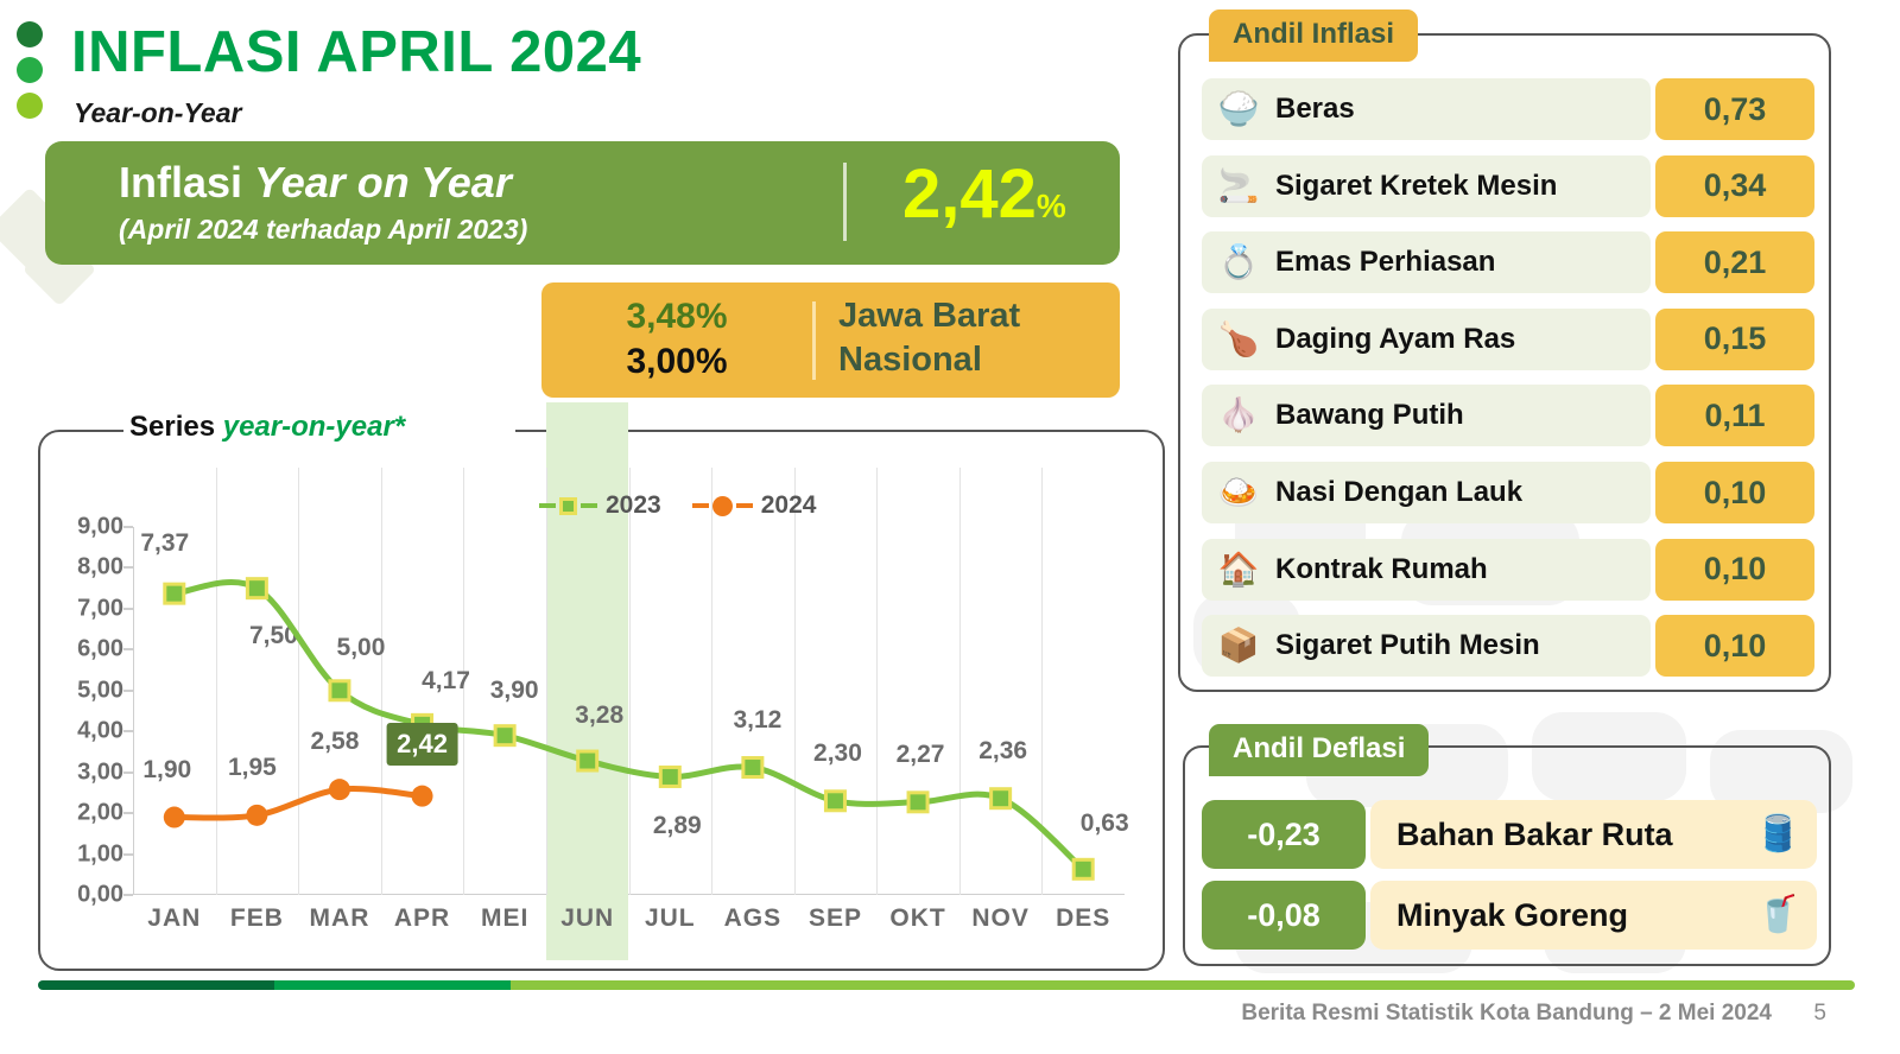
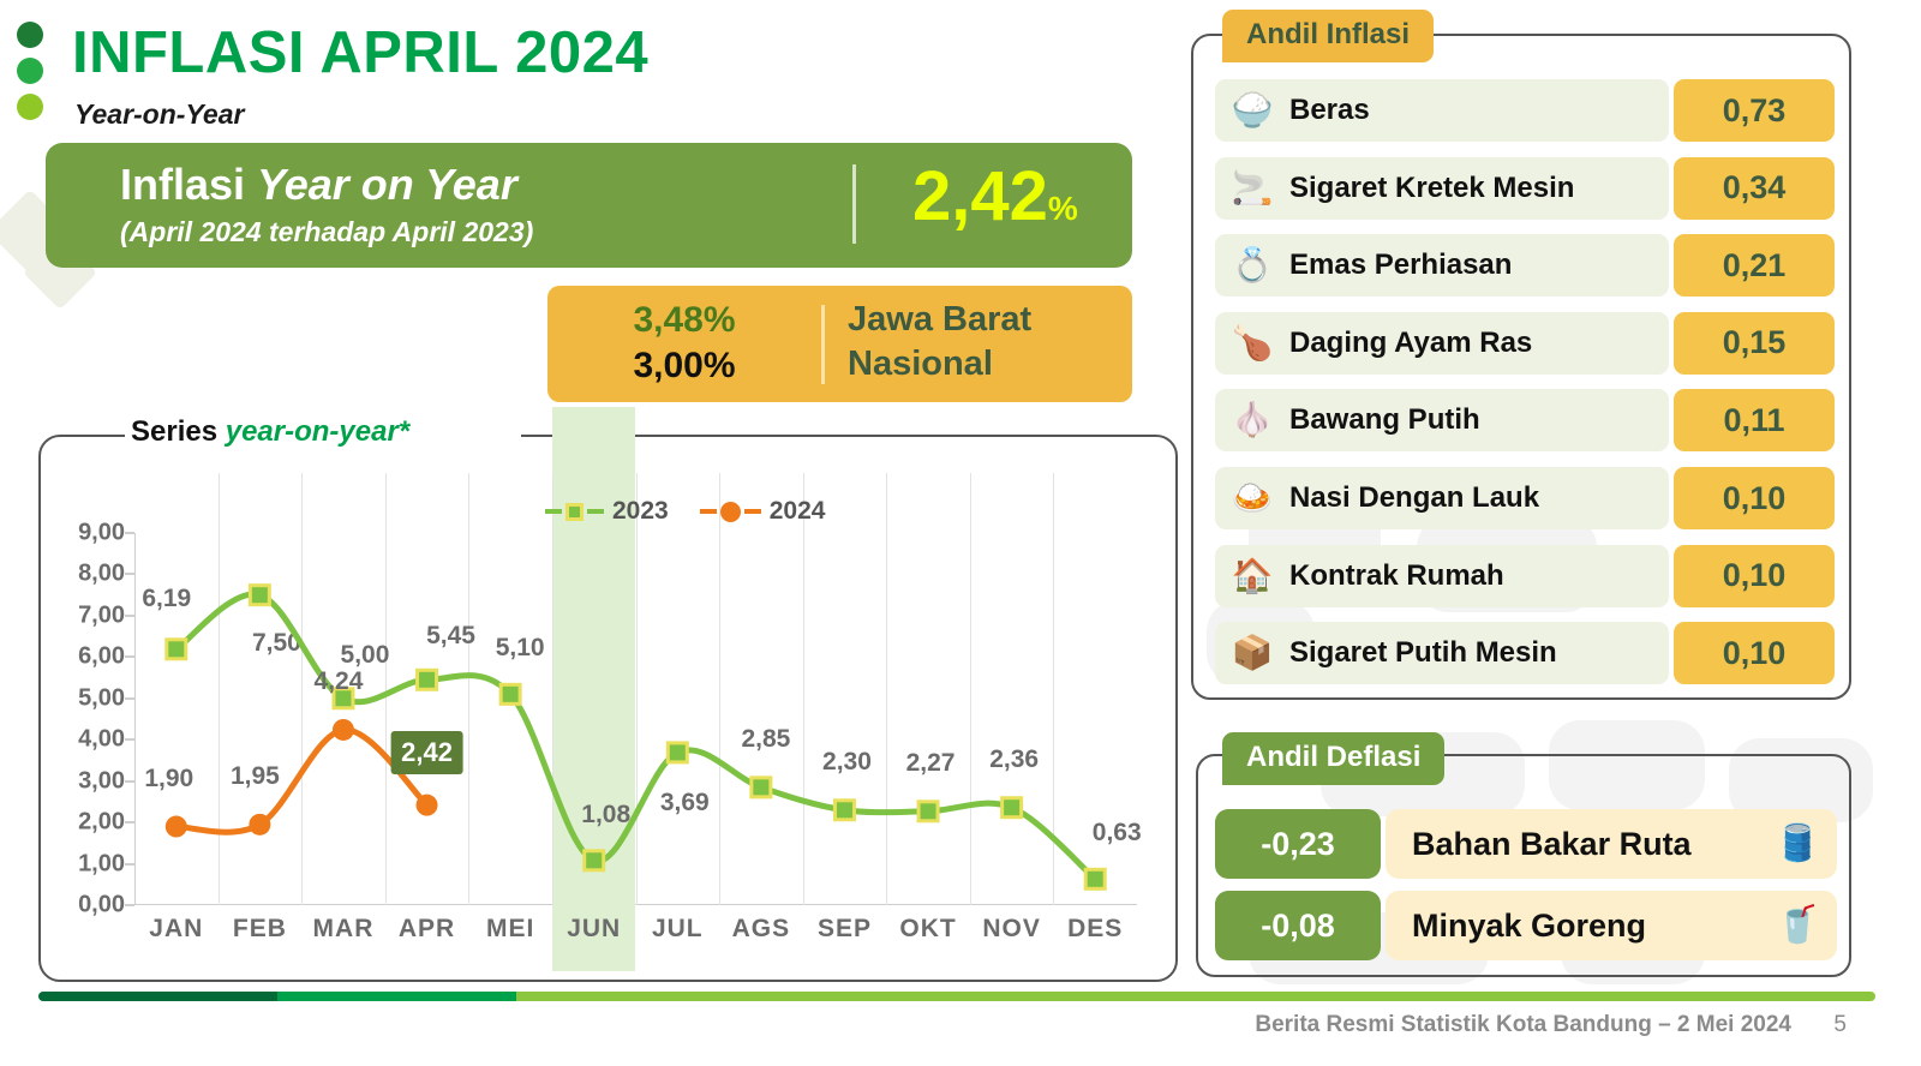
2023/JAN: 7,37 -> 6,19
2024/MAR: 2,58 -> 4,24
2023/APR: 4,17 -> 5,45
2023/MEI: 3,90 -> 5,10
2023/JUN: 3,28 -> 1,08
2023/JUL: 2,89 -> 3,69
2023/AGS: 3,12 -> 2,85
